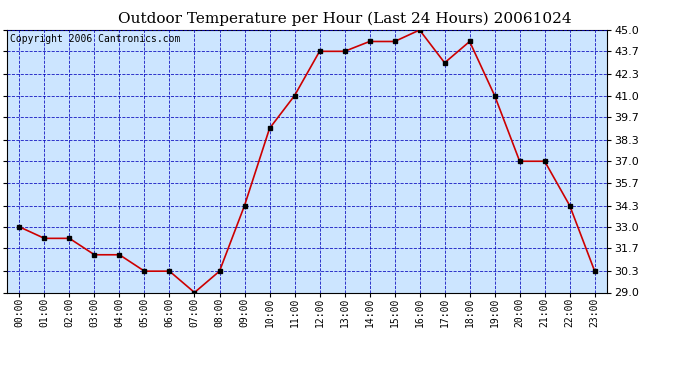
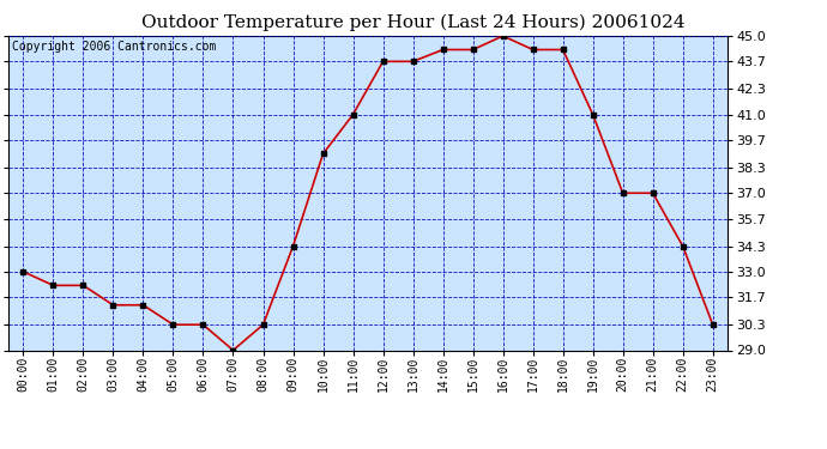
17:00: 43.0 -> 44.3
